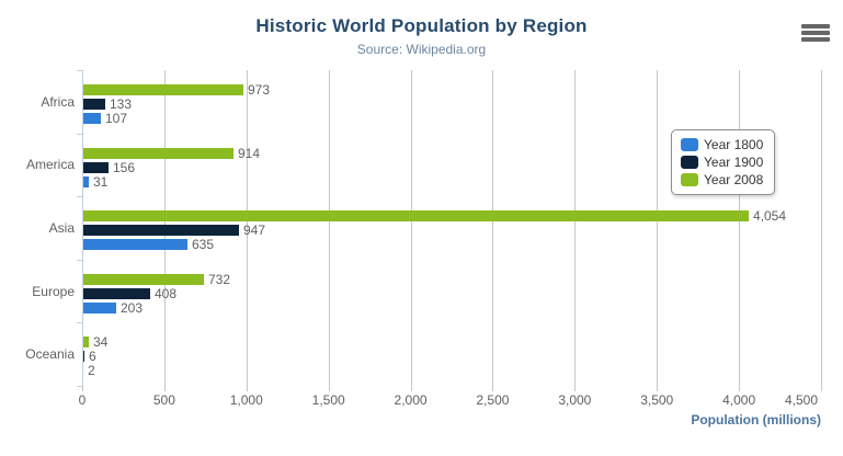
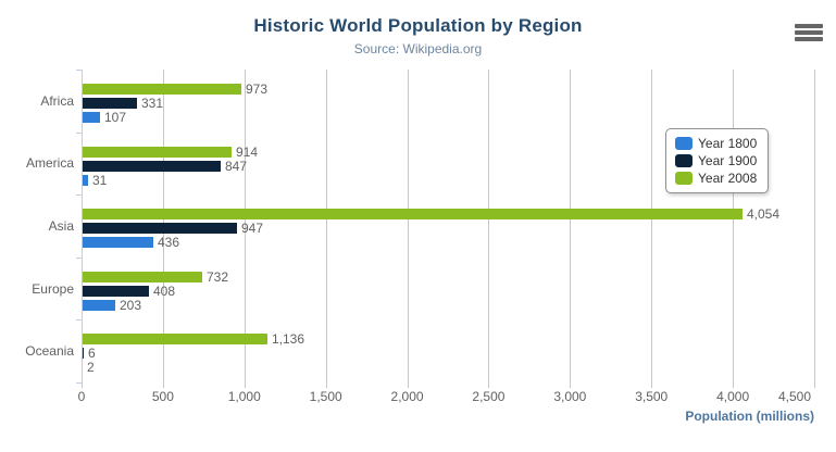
Year 1900/Africa: 133 -> 331
Year 1900/America: 156 -> 847
Year 1800/Asia: 635 -> 436
Year 2008/Oceania: 34 -> 1,136
